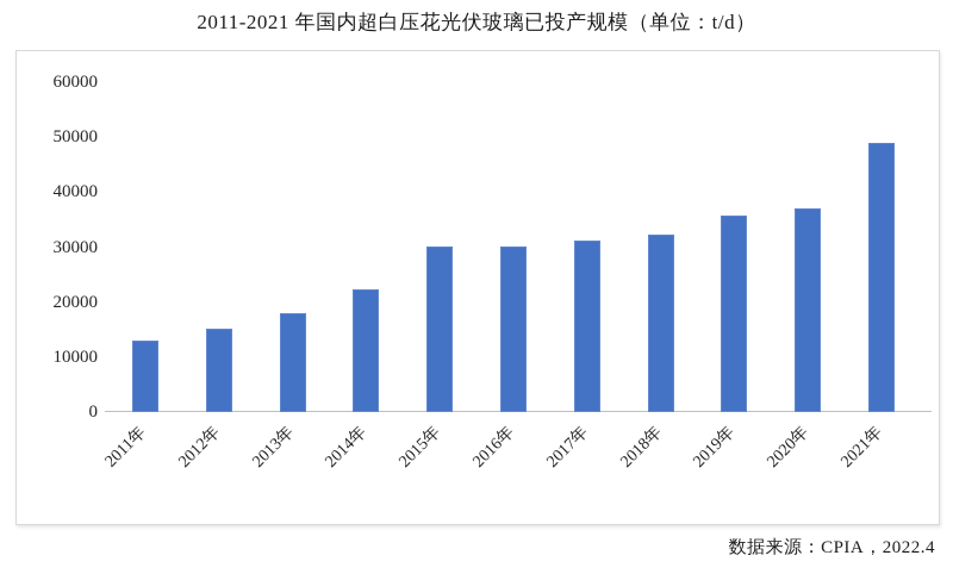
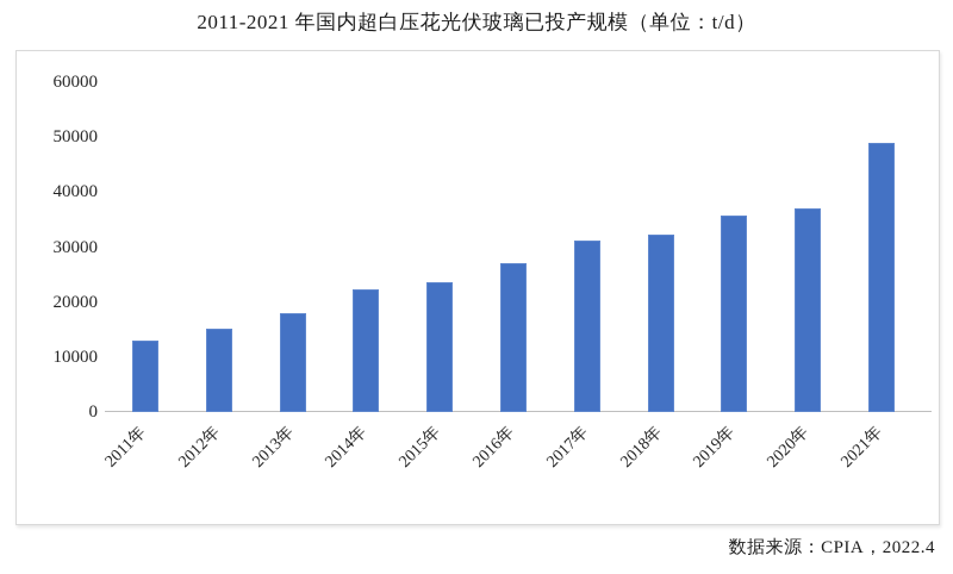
2015年: 30000 -> 24000
2016年: 30000 -> 27000
